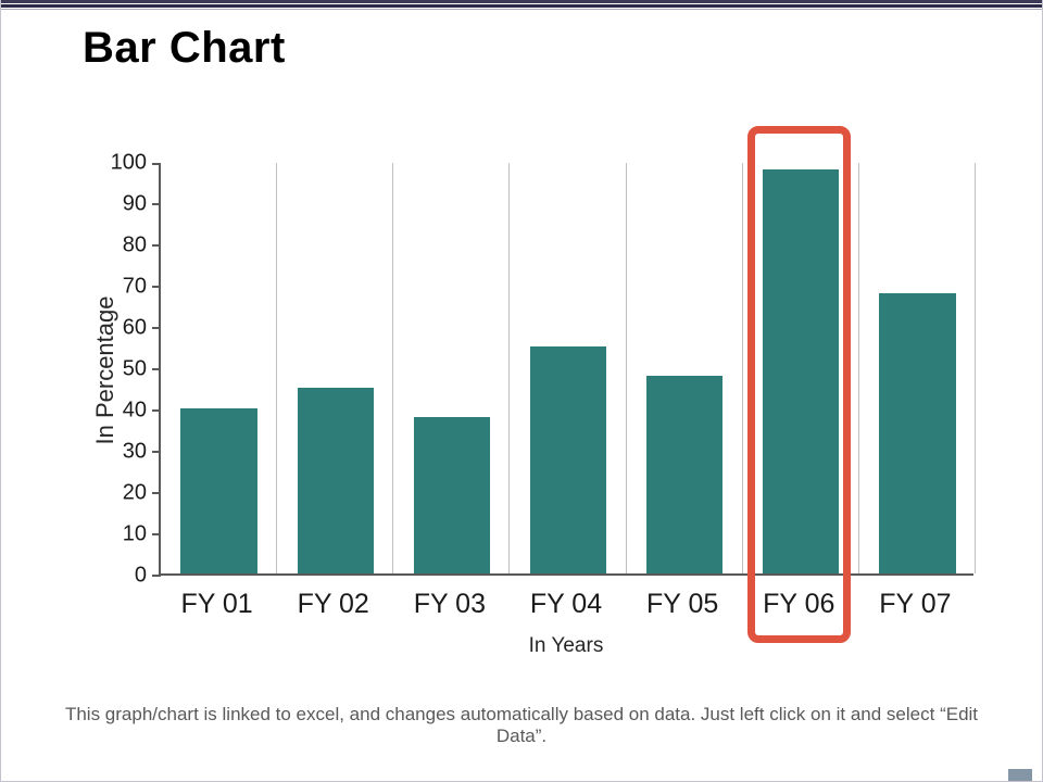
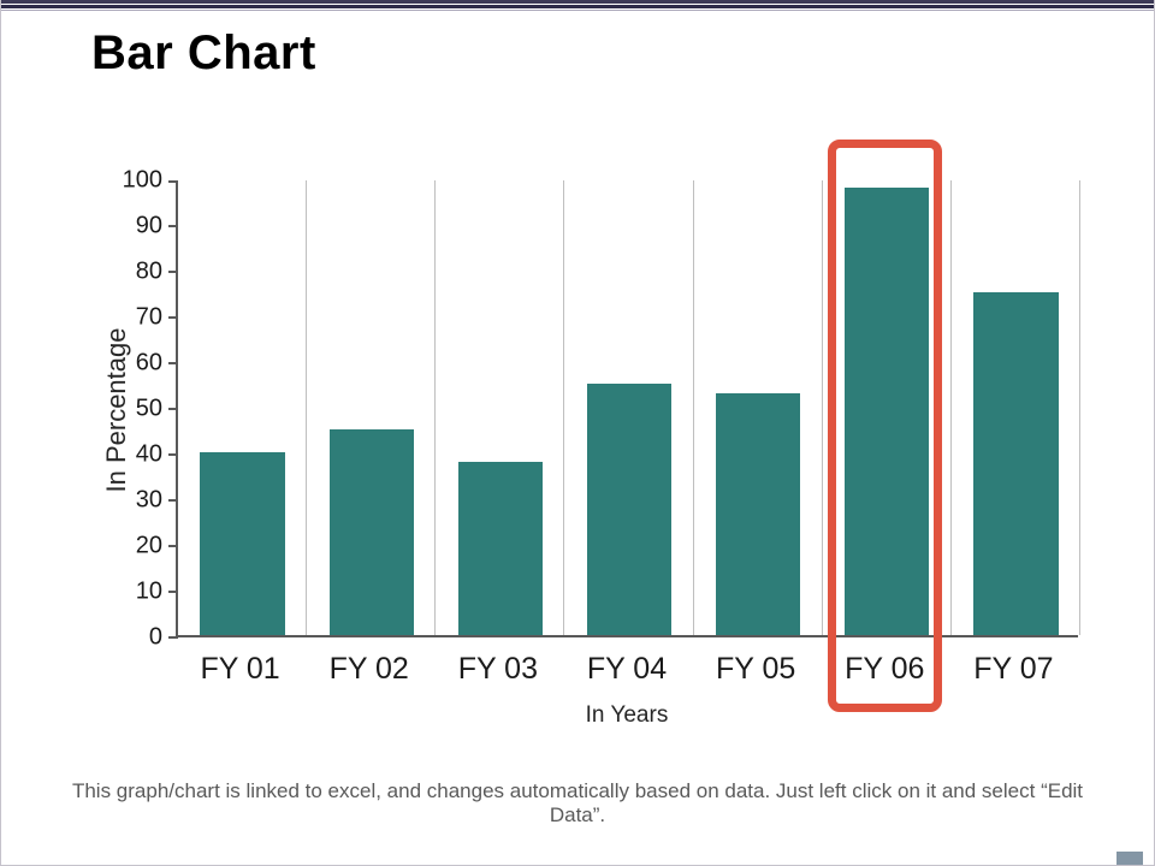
FY 05: 48 -> 53
FY 07: 68 -> 75
